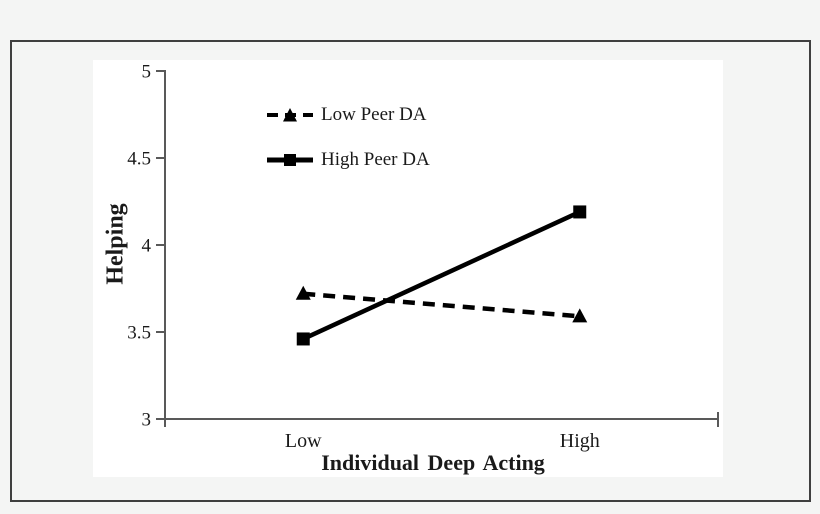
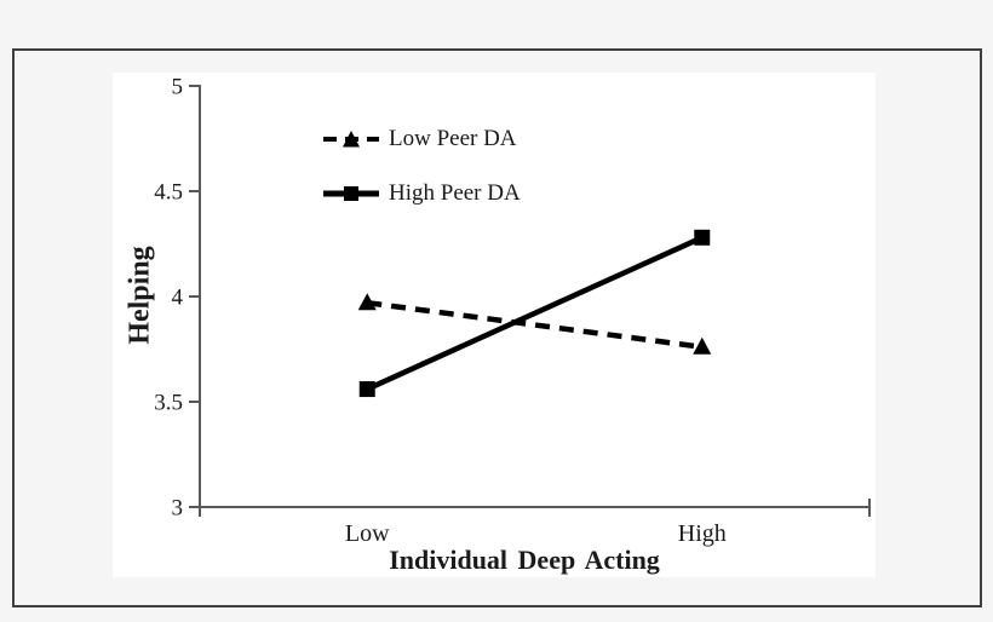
Low Peer DA/Low: 3.72 -> 3.97
High Peer DA/Low: 3.46 -> 3.56
Low Peer DA/High: 3.59 -> 3.76
High Peer DA/High: 4.19 -> 4.28
